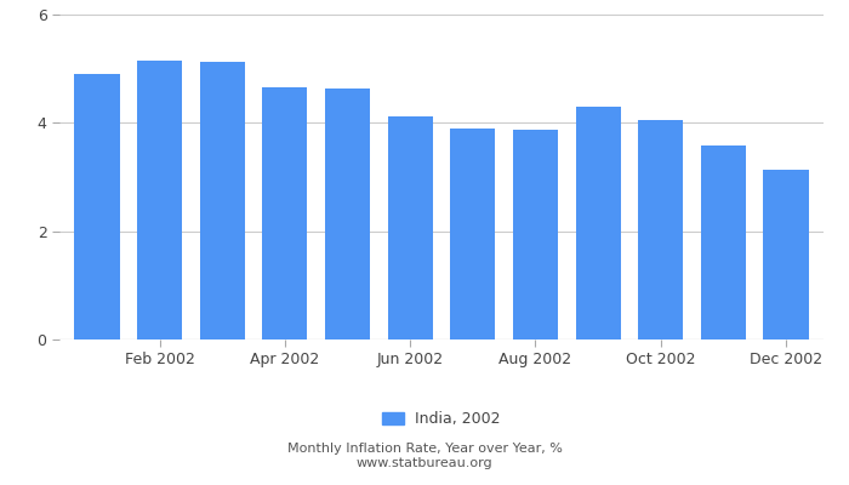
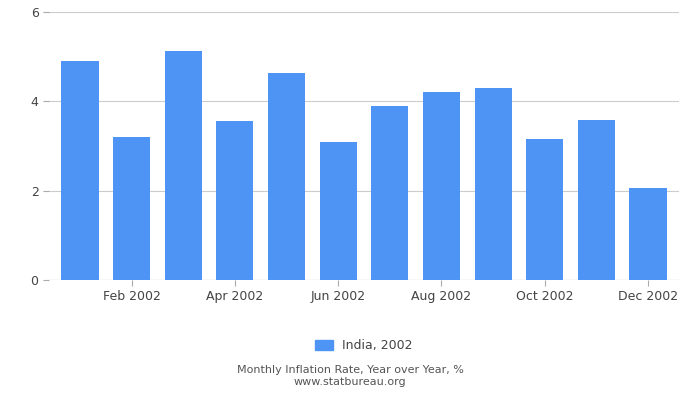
Feb 2002: 5.15 -> 3.20
Apr 2002: 4.65 -> 3.55
Jun 2002: 4.13 -> 3.10
Aug 2002: 3.87 -> 4.20
Oct 2002: 4.05 -> 3.15
Dec 2002: 3.13 -> 2.05
